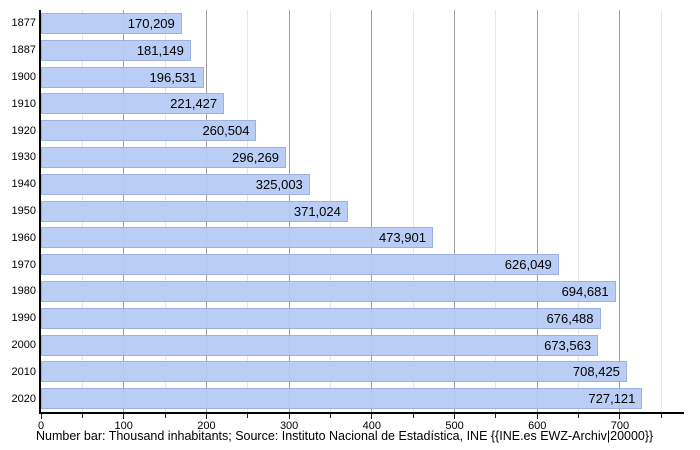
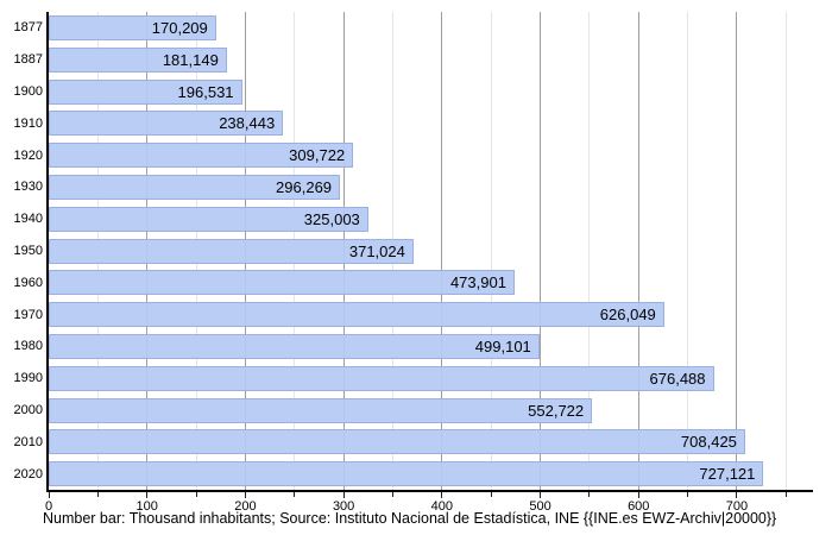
1910: 221,427 -> 238,443
1920: 260,504 -> 309,722
1980: 694,681 -> 499,101
2000: 673,563 -> 552,722
